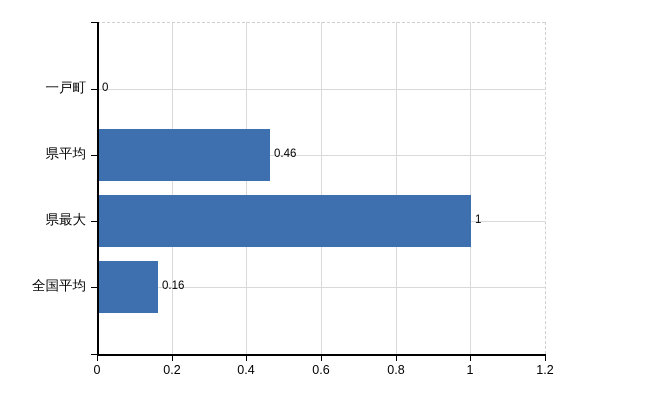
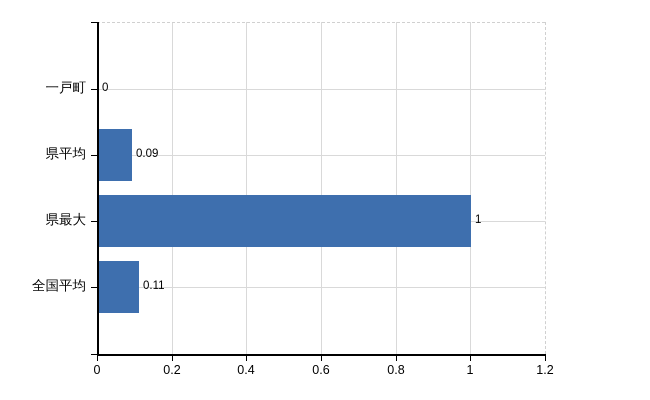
県平均: 0.46 -> 0.09
全国平均: 0.16 -> 0.11
